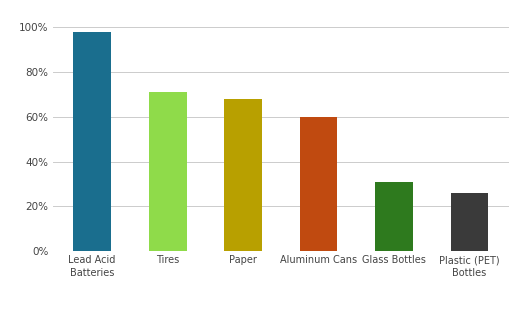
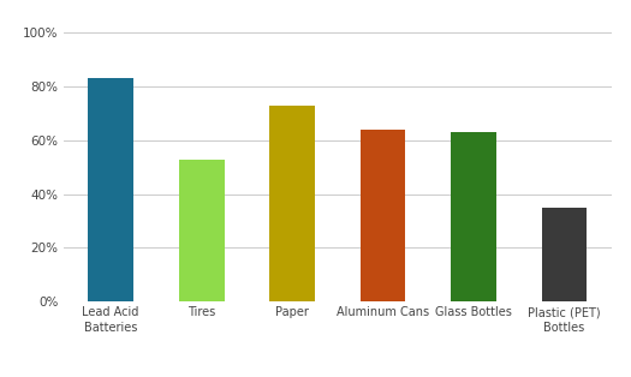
Lead Acid Batteries: 98% -> 83%
Tires: 71% -> 53%
Paper: 68% -> 73%
Aluminum Cans: 60% -> 64%
Glass Bottles: 31% -> 63%
Plastic (PET) Bottles: 26% -> 35%
